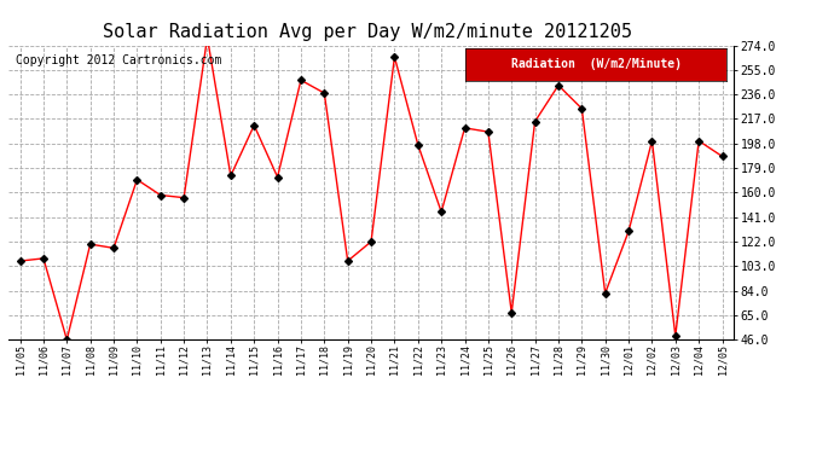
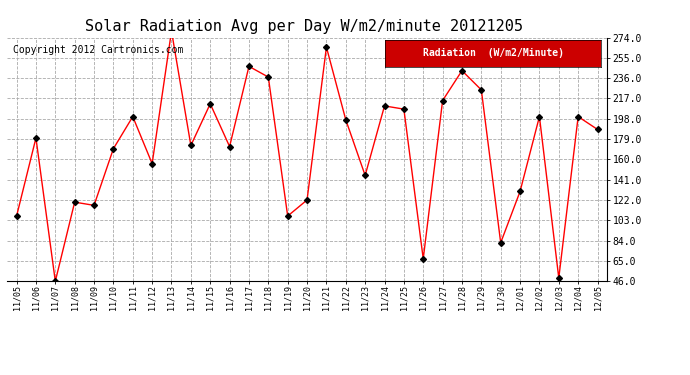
11/06: 109 -> 180
11/11: 158 -> 200
